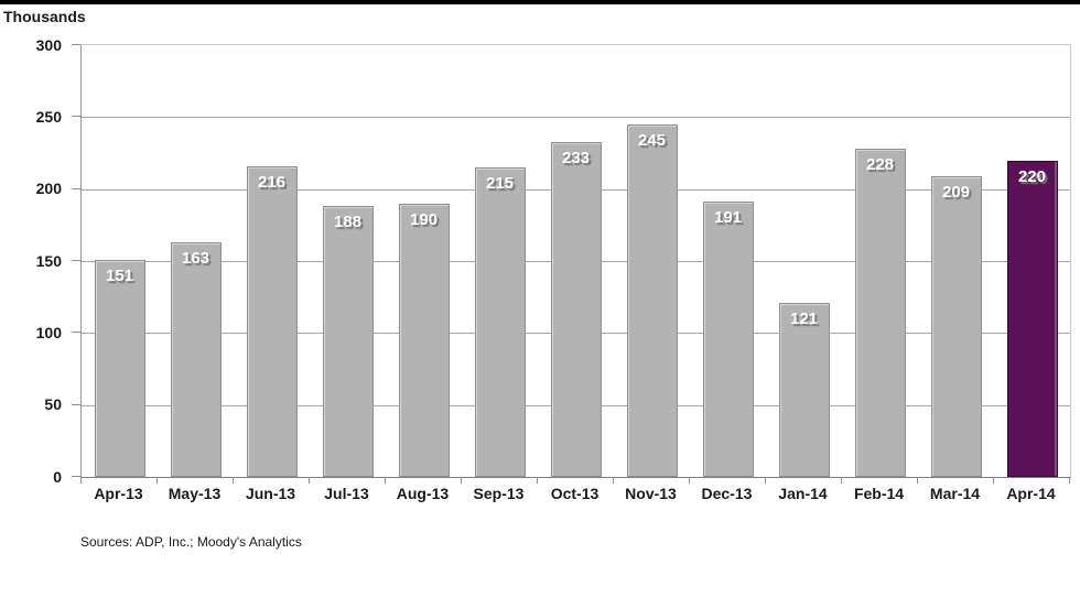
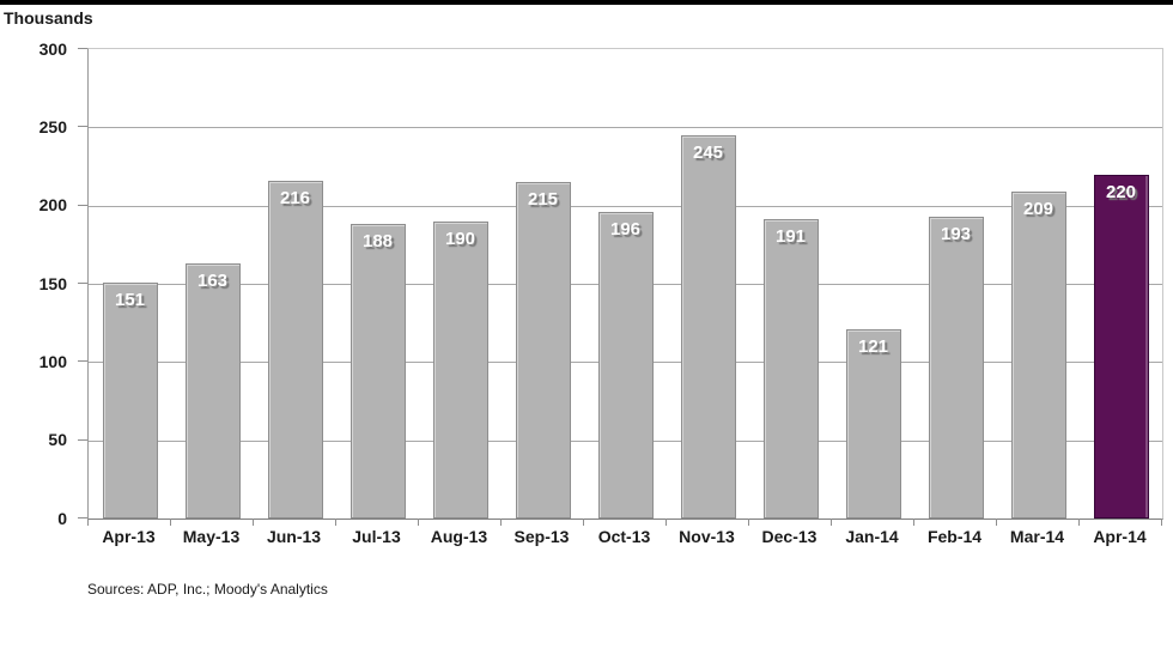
Oct-13: 233 -> 196
Feb-14: 228 -> 193
